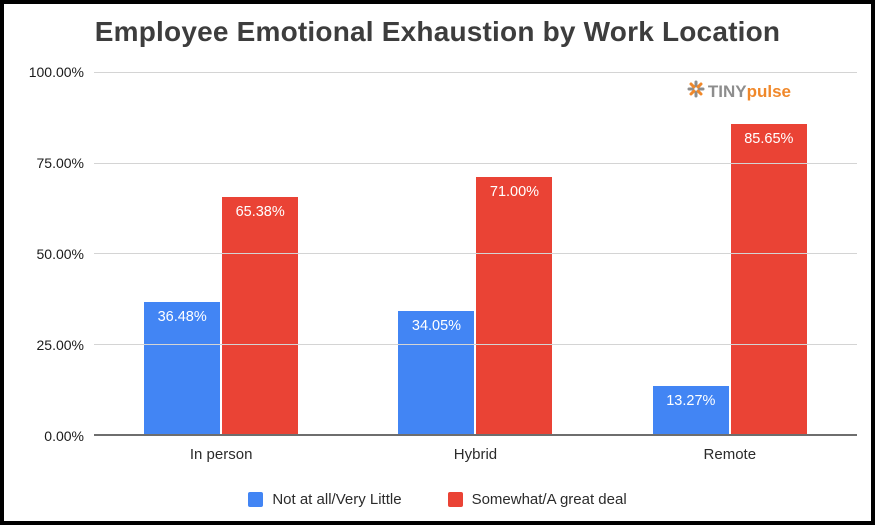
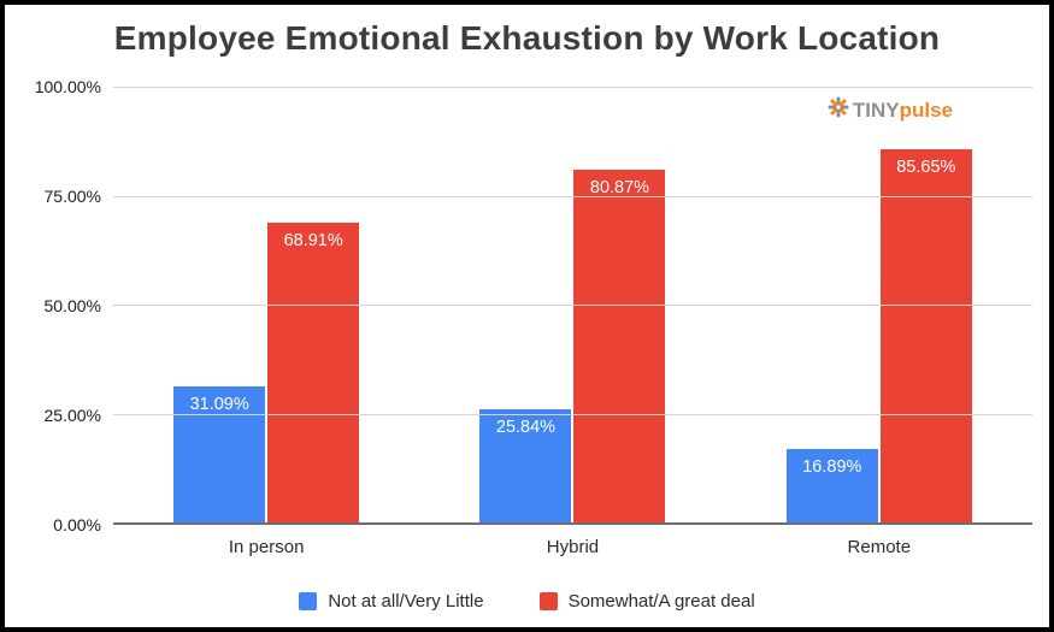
Not at all/Very Little/In person: 36.48% -> 31.09%
Somewhat/A great deal/In person: 65.38% -> 68.91%
Not at all/Very Little/Hybrid: 34.05% -> 25.84%
Somewhat/A great deal/Hybrid: 71.00% -> 80.87%
Not at all/Very Little/Remote: 13.27% -> 16.89%
